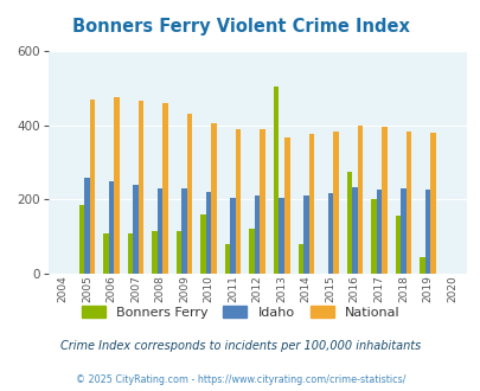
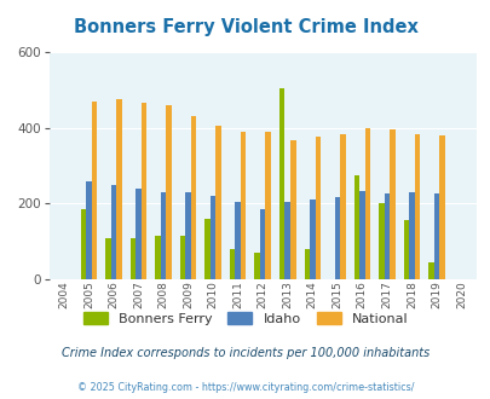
Bonners Ferry/2012: 120 -> 70
Idaho/2012: 210 -> 185
